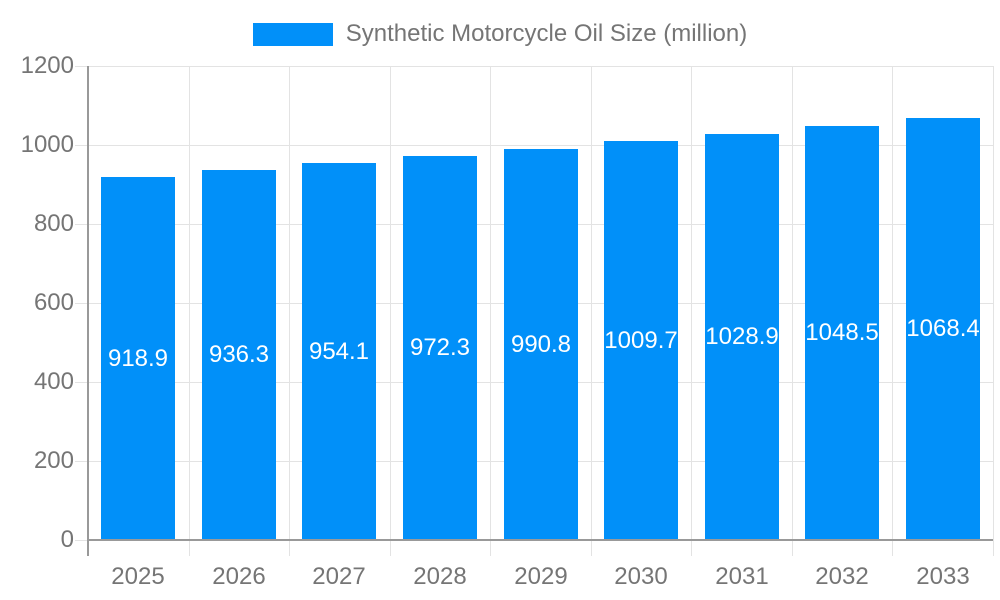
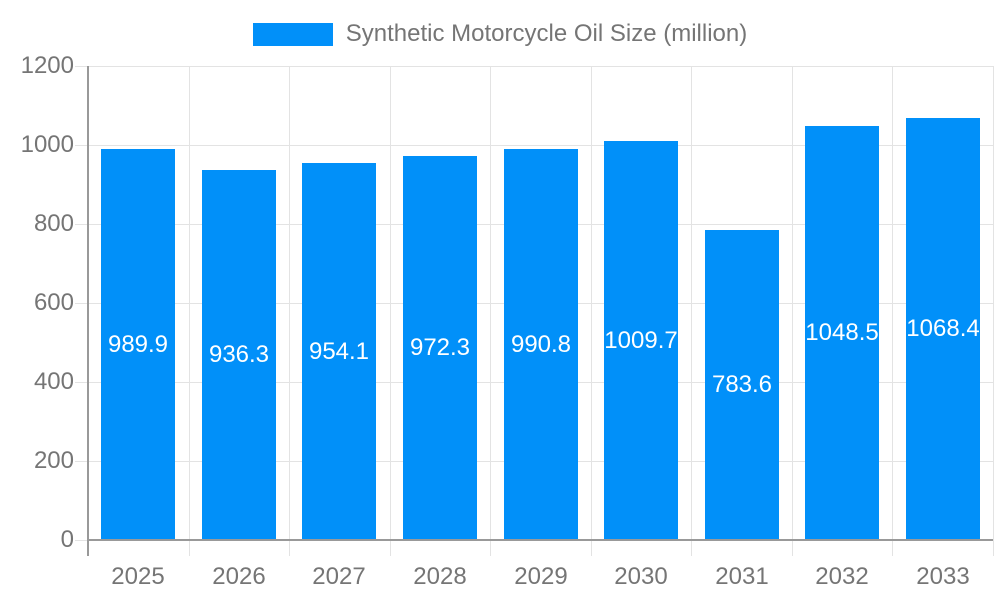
2025: 918.9 -> 989.9
2031: 1028.9 -> 783.6
